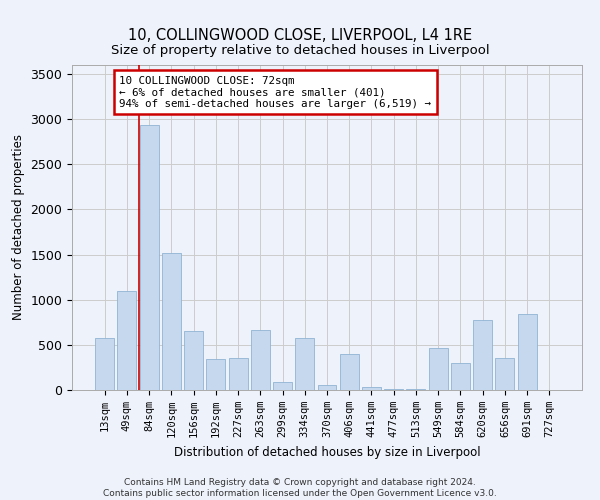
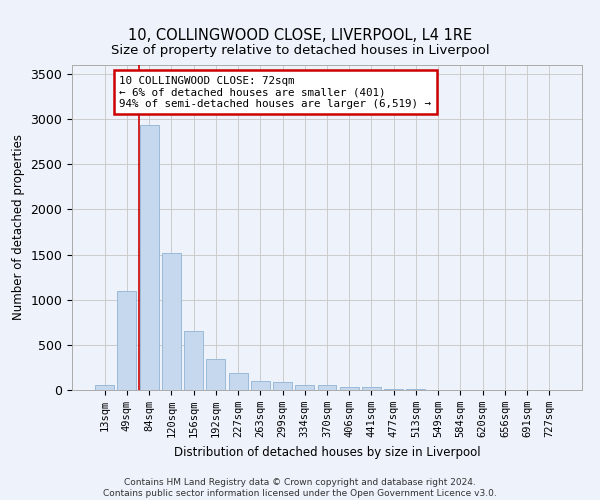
13sqm: 580 -> 50
227sqm: 360 -> 180
263sqm: 660 -> 100
334sqm: 580 -> 60
406sqm: 400 -> 30
549sqm: 460 -> 0
584sqm: 300 -> 0
620sqm: 780 -> 0
656sqm: 360 -> 0
691sqm: 840 -> 0
